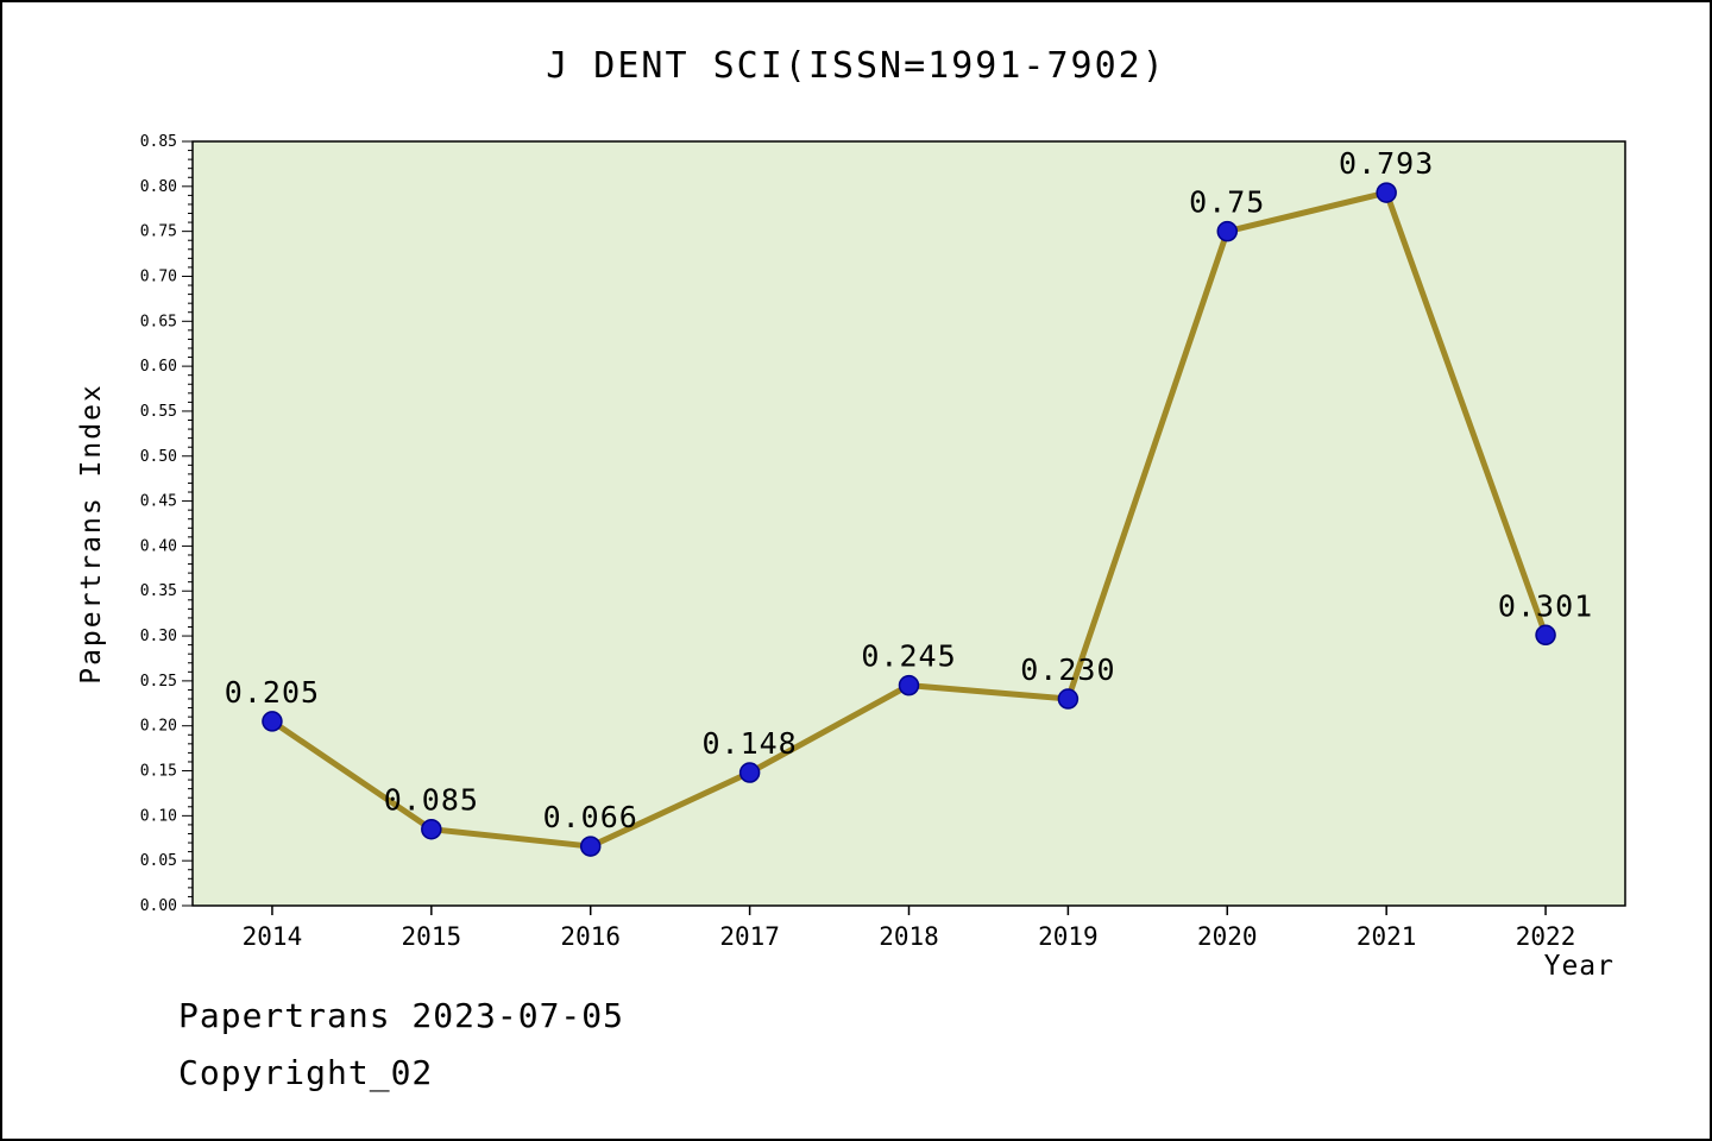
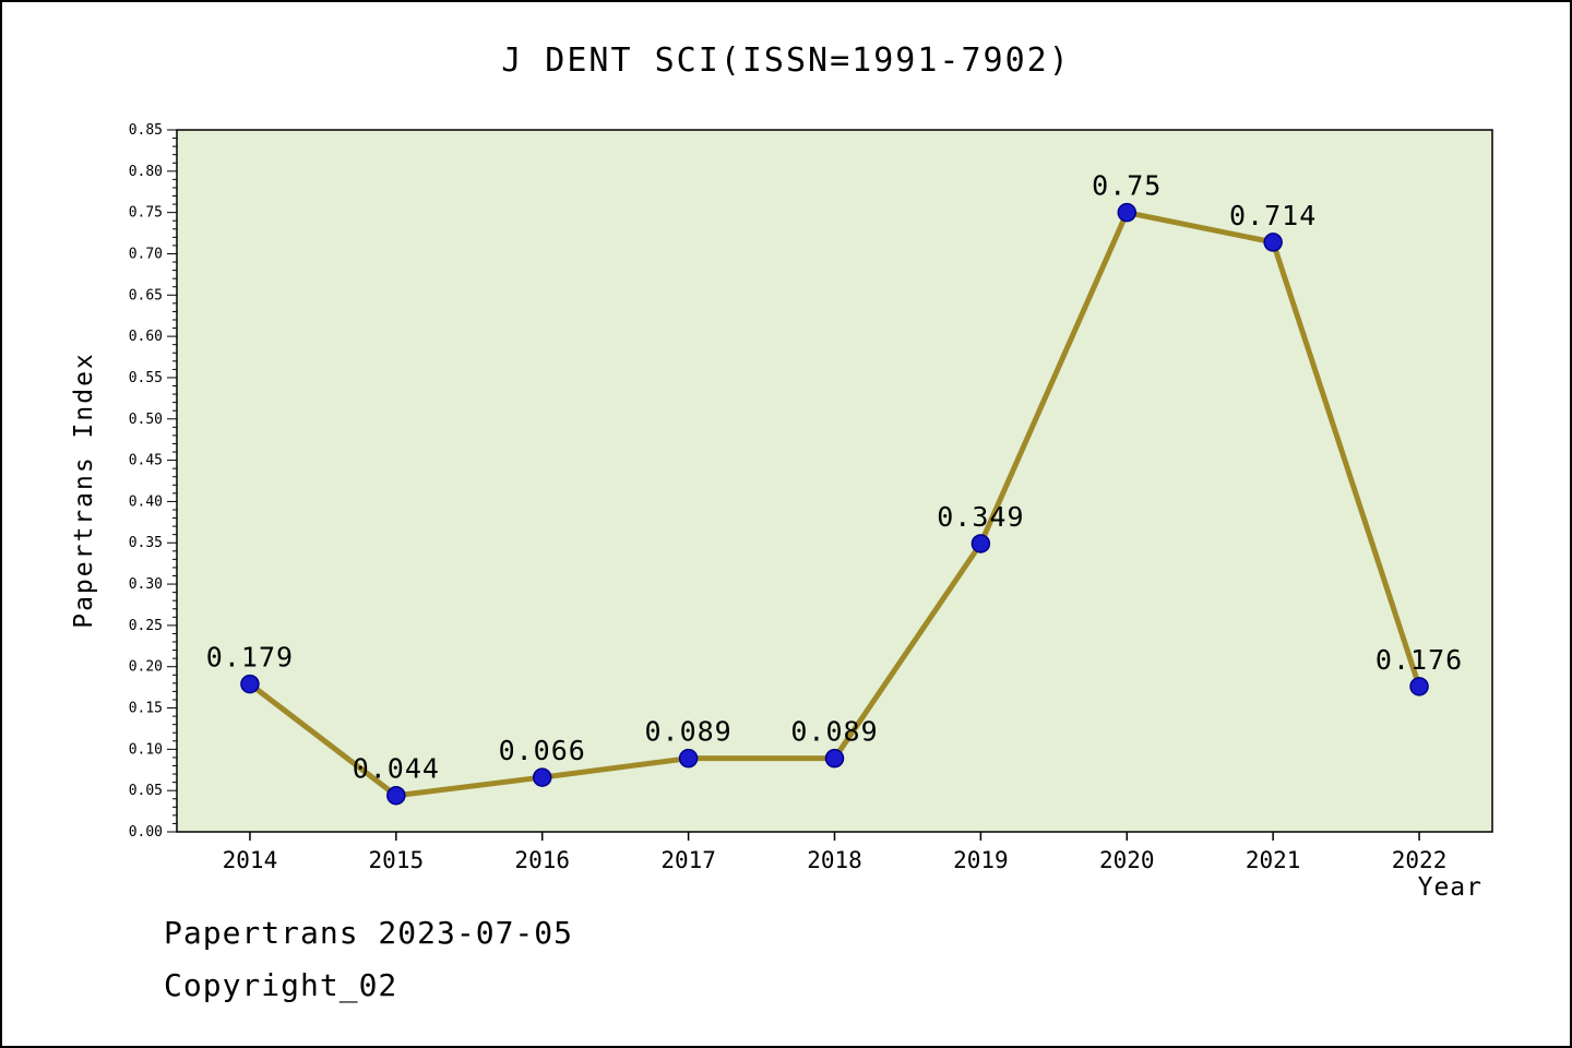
2014: 0.205 -> 0.179
2015: 0.085 -> 0.044
2017: 0.148 -> 0.089
2018: 0.245 -> 0.089
2019: 0.230 -> 0.349
2021: 0.793 -> 0.714
2022: 0.301 -> 0.176
